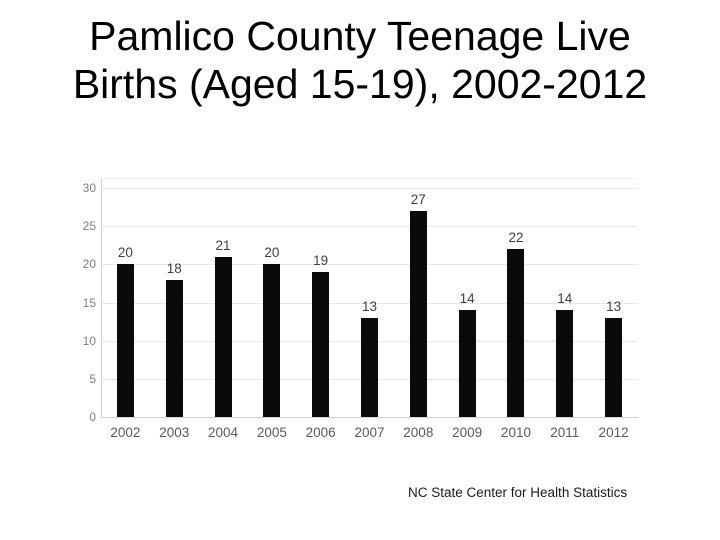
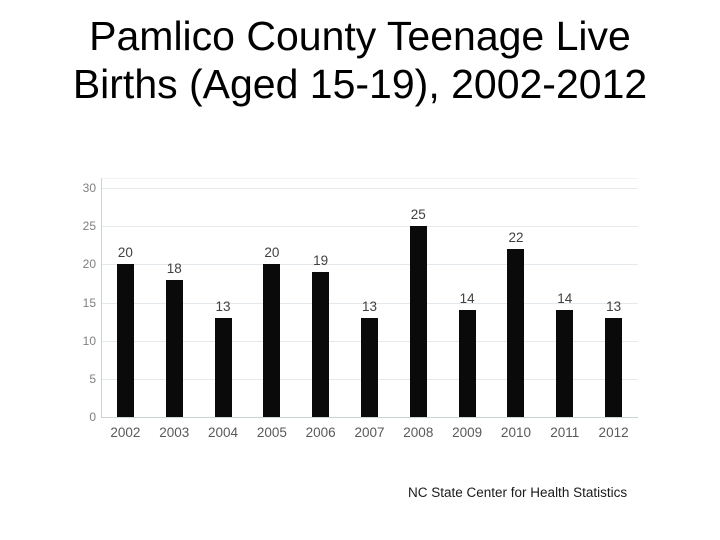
2004: 21 -> 13
2008: 27 -> 25
